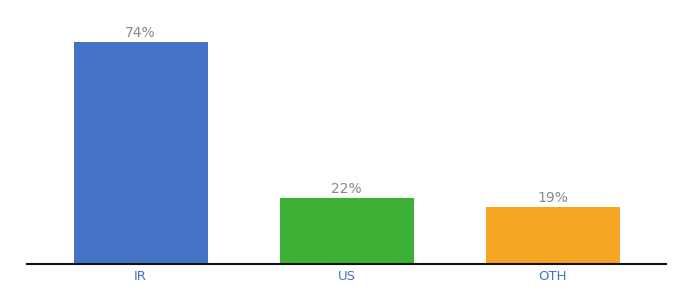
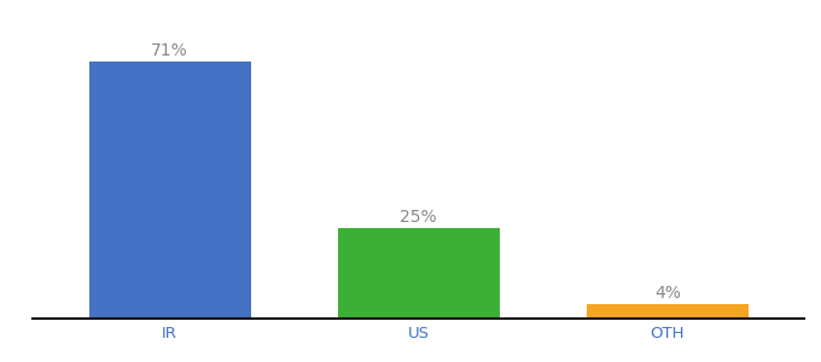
IR: 74% -> 71%
US: 22% -> 25%
OTH: 19% -> 4%
